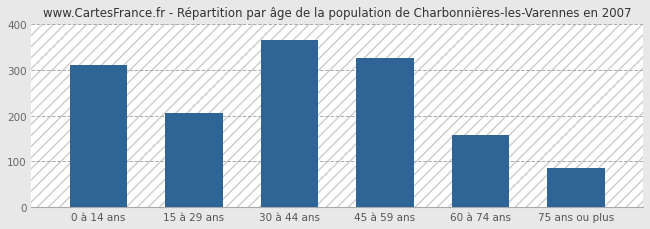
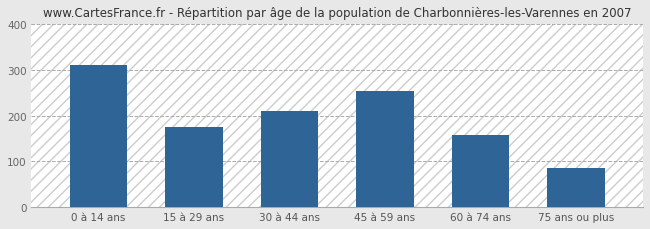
15 à 29 ans: 207 -> 175
30 à 44 ans: 365 -> 210
45 à 59 ans: 326 -> 255
